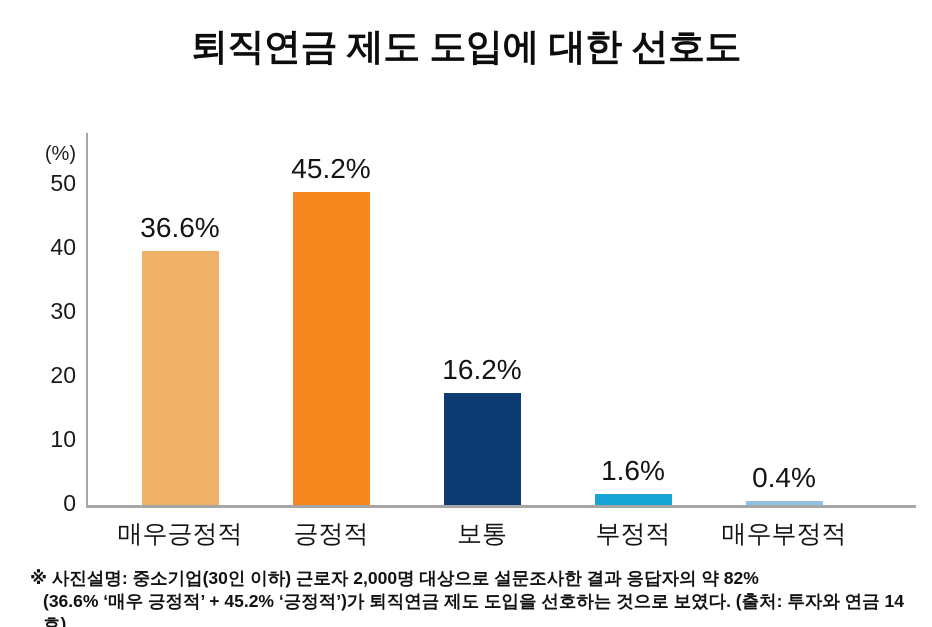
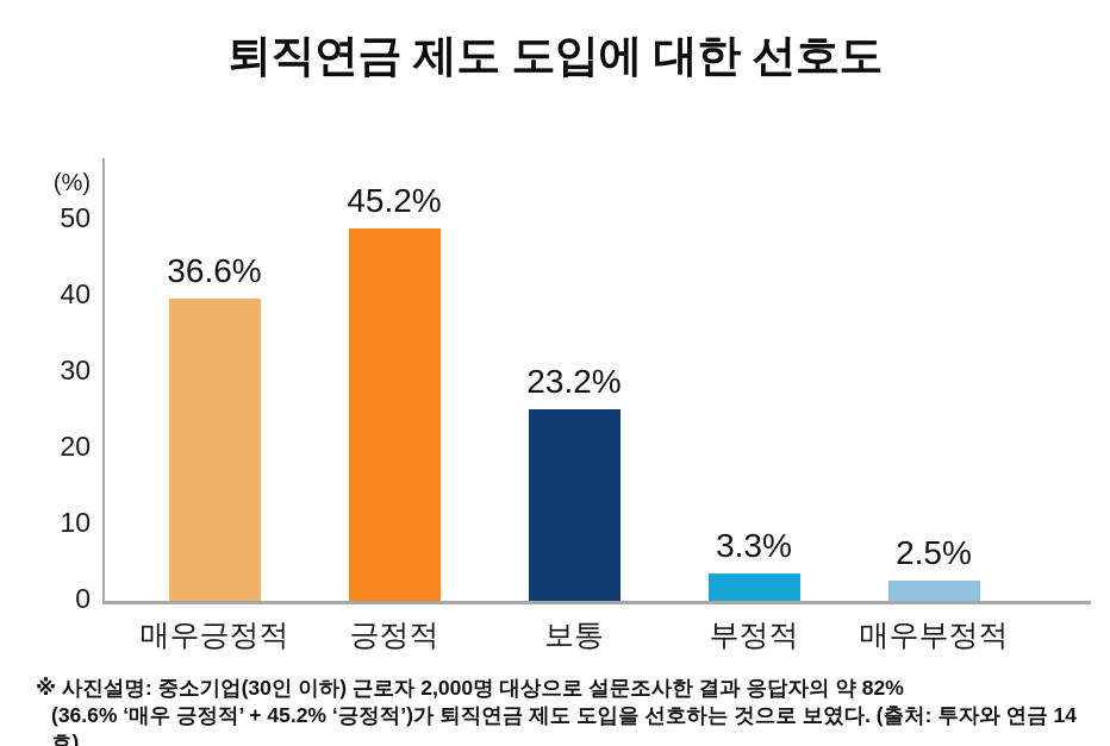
보통: 16.2% -> 23.2%
부정적: 1.6% -> 3.3%
매우부정적: 0.4% -> 2.5%
